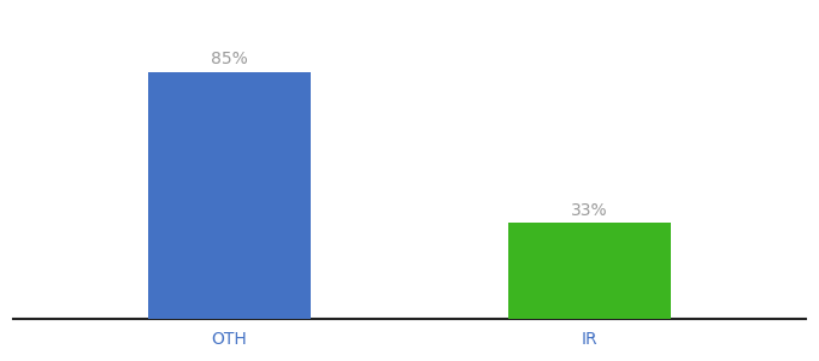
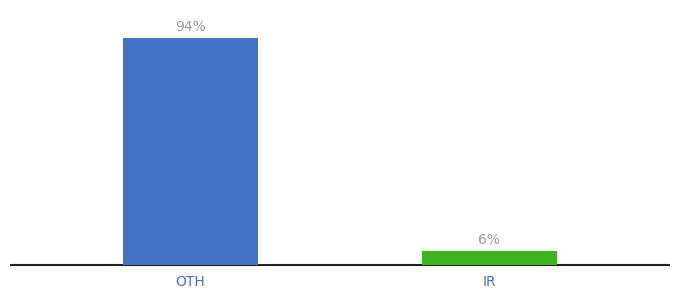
OTH: 85% -> 94%
IR: 33% -> 6%
